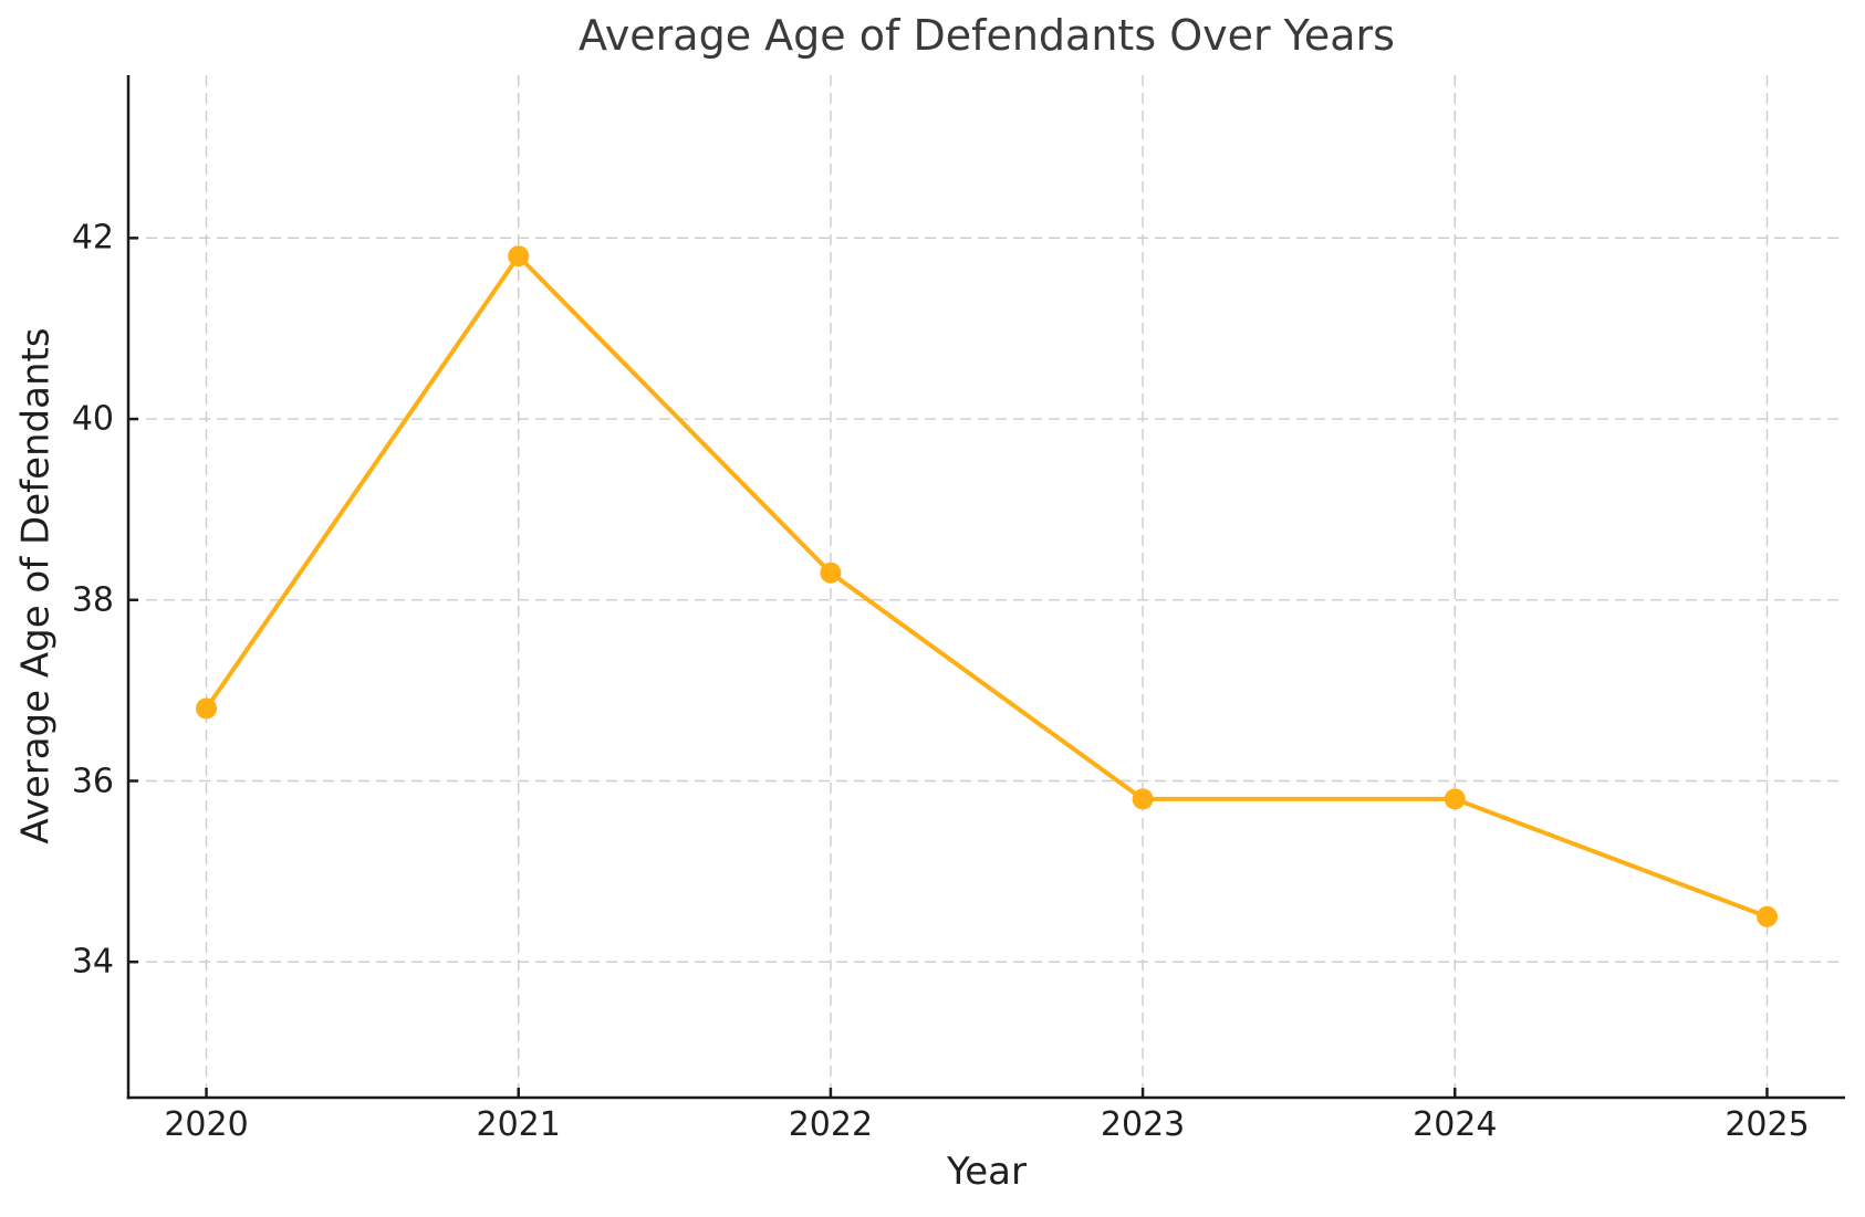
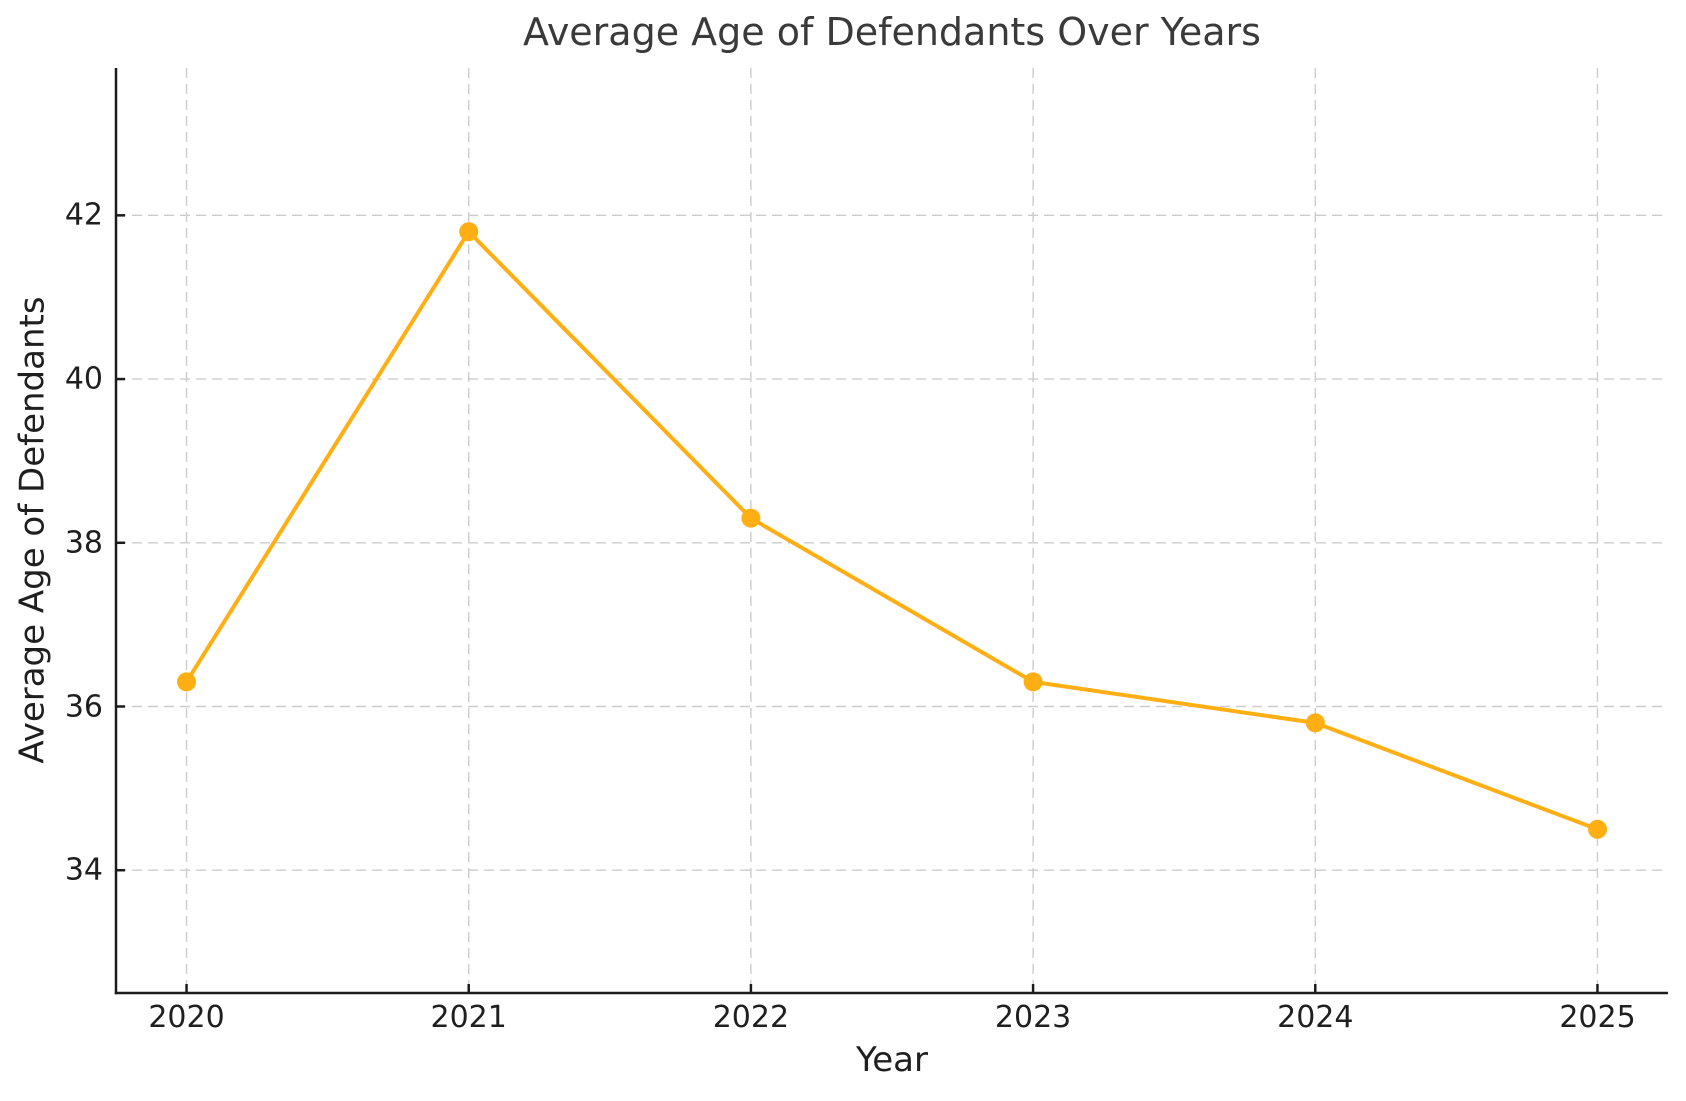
2020: 36.8 -> 36.3
2023: 35.8 -> 36.3
